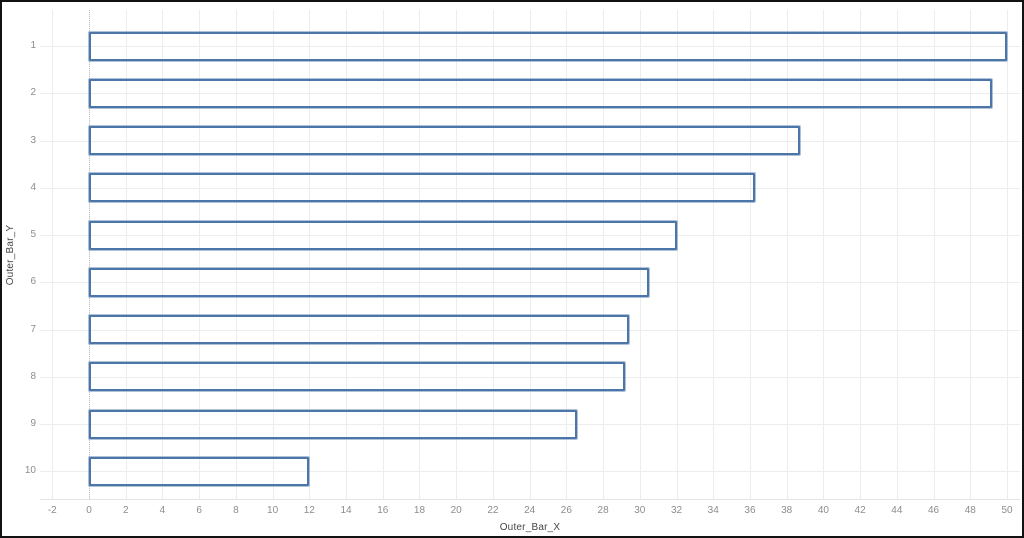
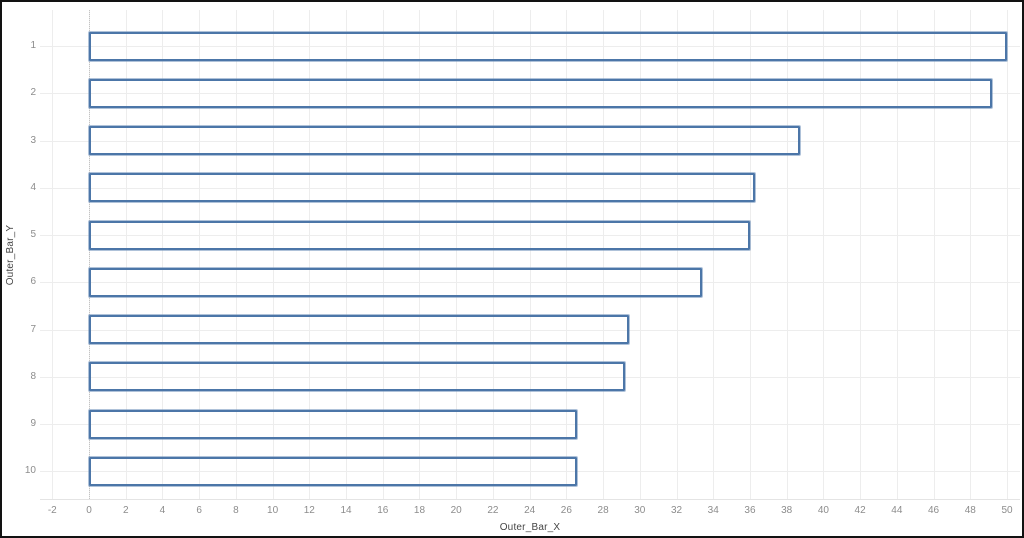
5: 32.0 -> 36.0
6: 30.5 -> 33.4
10: 12.0 -> 26.6
